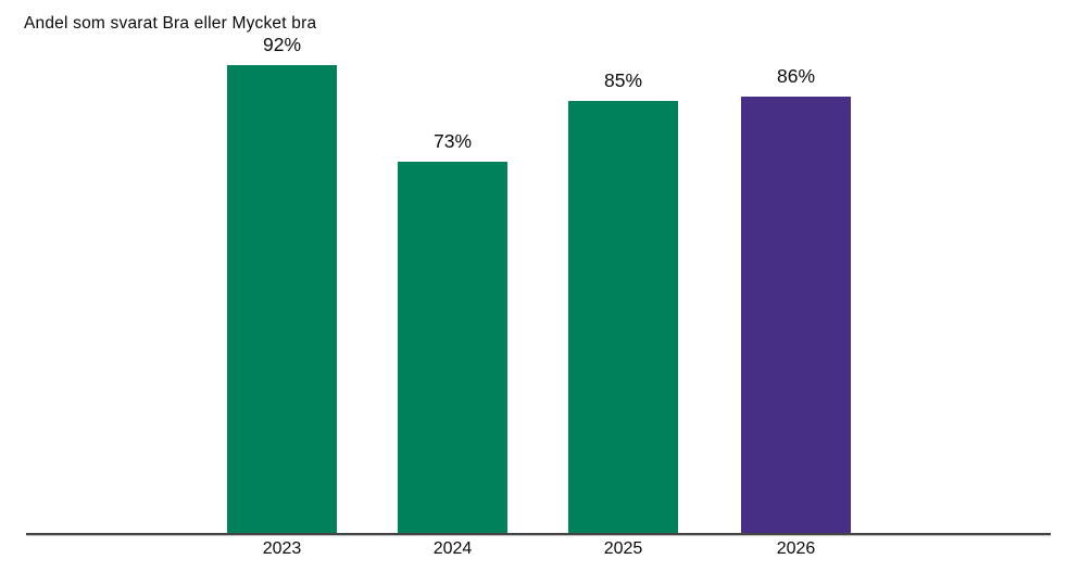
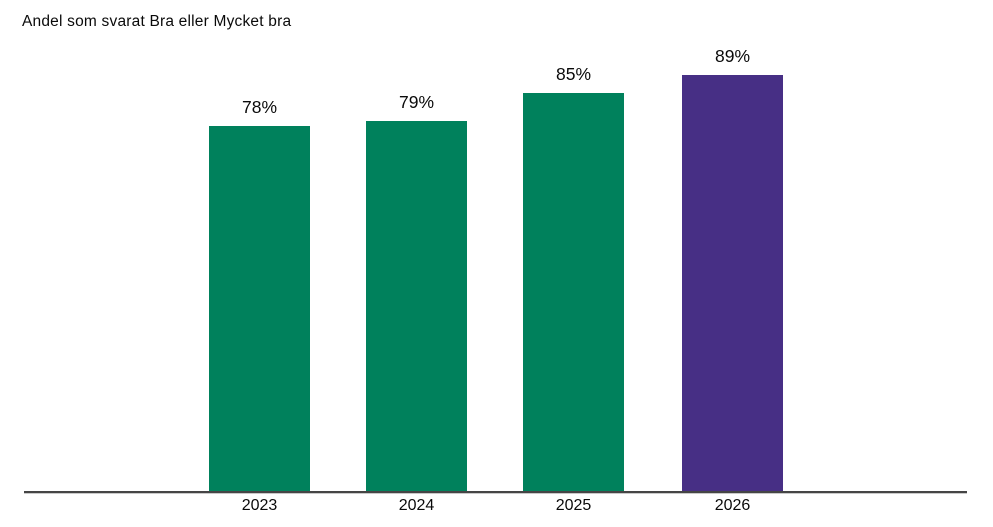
2023: 92% -> 78%
2024: 73% -> 79%
2026: 86% -> 89%
